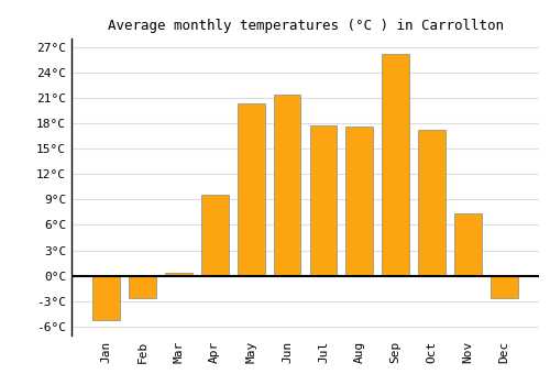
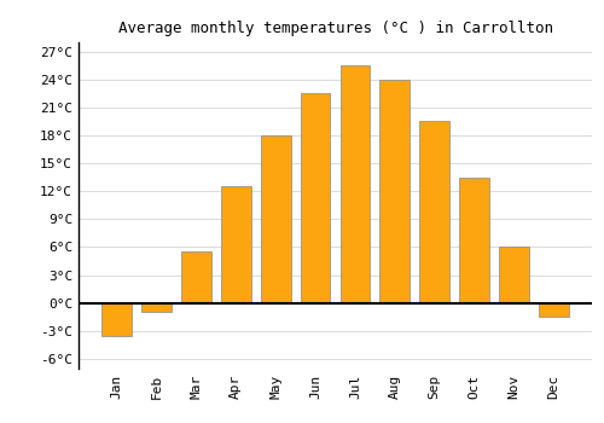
Jan: -5.2°C -> -3.5°C
Feb: -2.6°C -> -1.0°C
Mar: 0.4°C -> 5.5°C
Apr: 9.6°C -> 12.5°C
May: 20.4°C -> 18.0°C
Jun: 21.4°C -> 22.5°C
Jul: 17.8°C -> 25.5°C
Aug: 17.6°C -> 24.0°C
Sep: 26.2°C -> 19.5°C
Oct: 17.2°C -> 13.5°C
Nov: 7.4°C -> 6.0°C
Dec: -2.6°C -> -1.5°C
